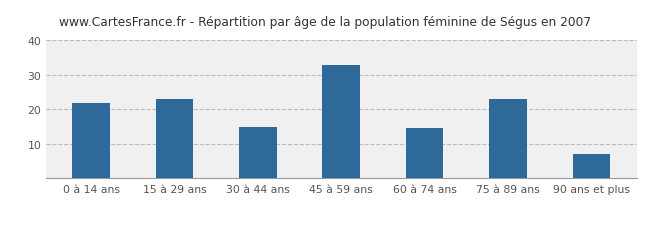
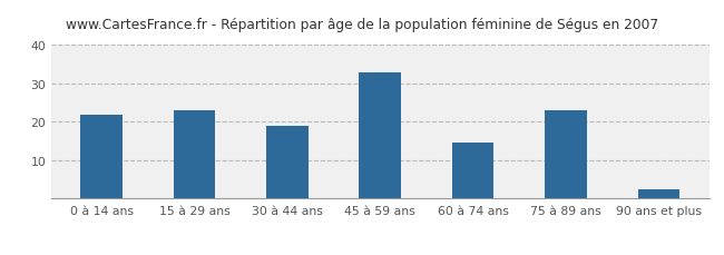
30 à 44 ans: 15.0 -> 19.0
90 ans et plus: 7.0 -> 2.5
